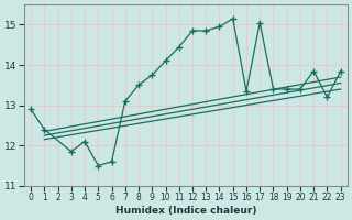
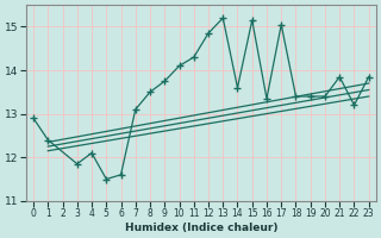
11: 14.45 -> 14.30
13: 14.85 -> 15.20
14: 14.95 -> 13.60
